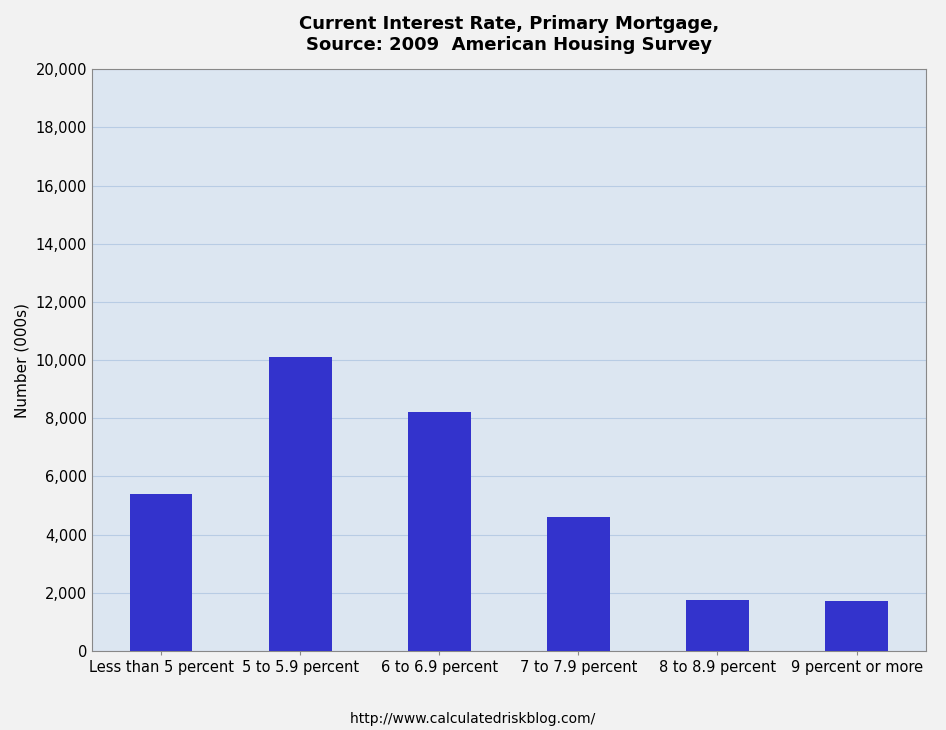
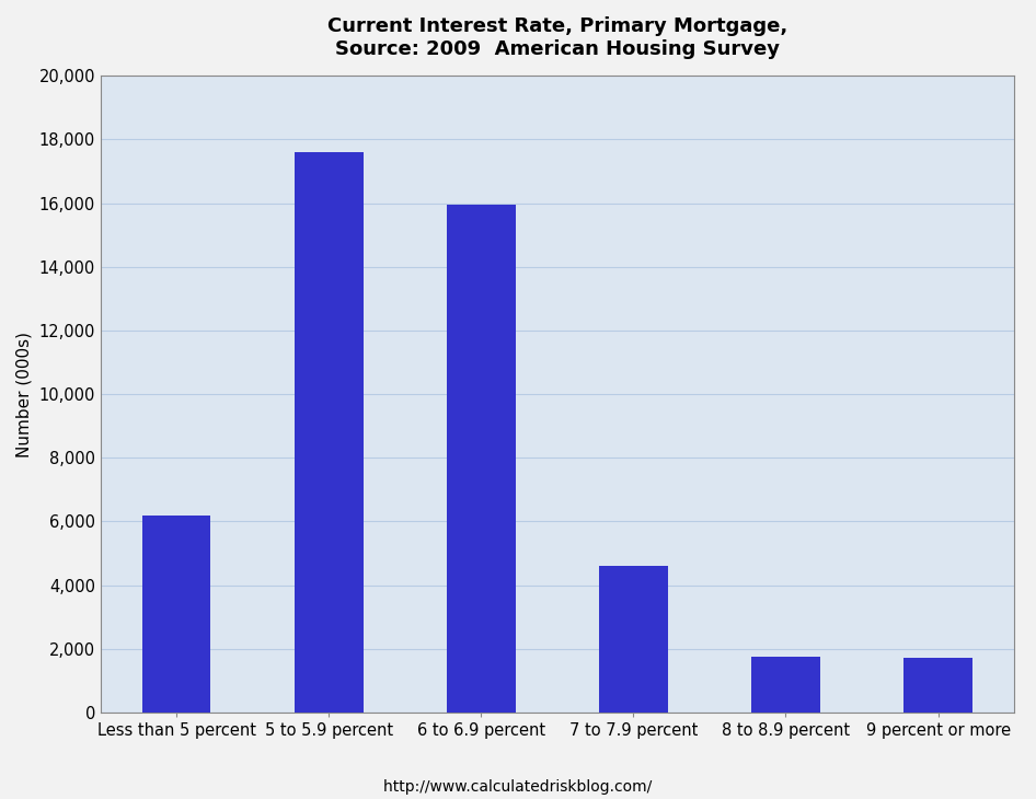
Less than 5 percent: 5,400 -> 6,200
5 to 5.9 percent: 10,100 -> 17,600
6 to 6.9 percent: 8,200 -> 15,950
